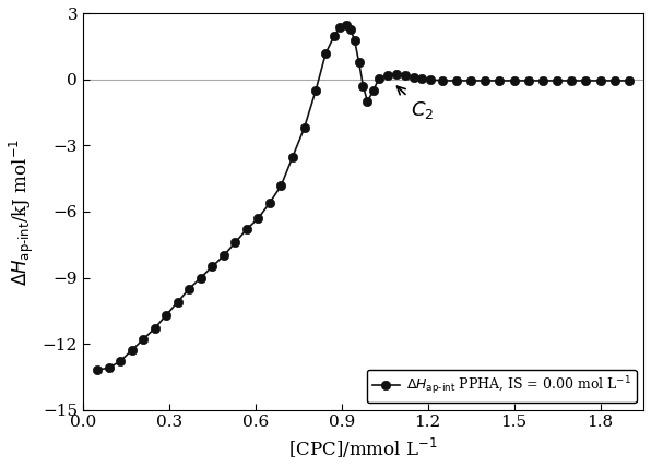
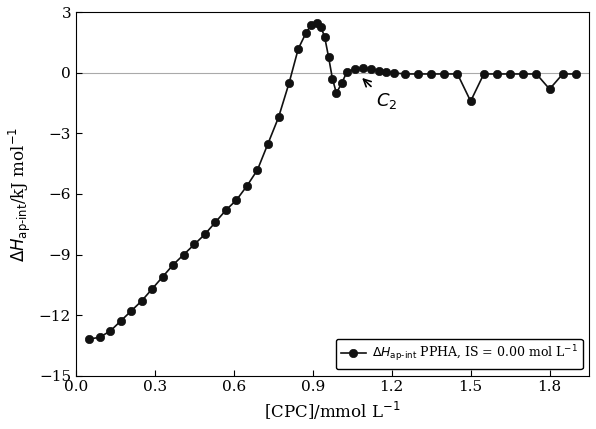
1.5: -0.05 -> -1.40
1.8: -0.05 -> -0.80
